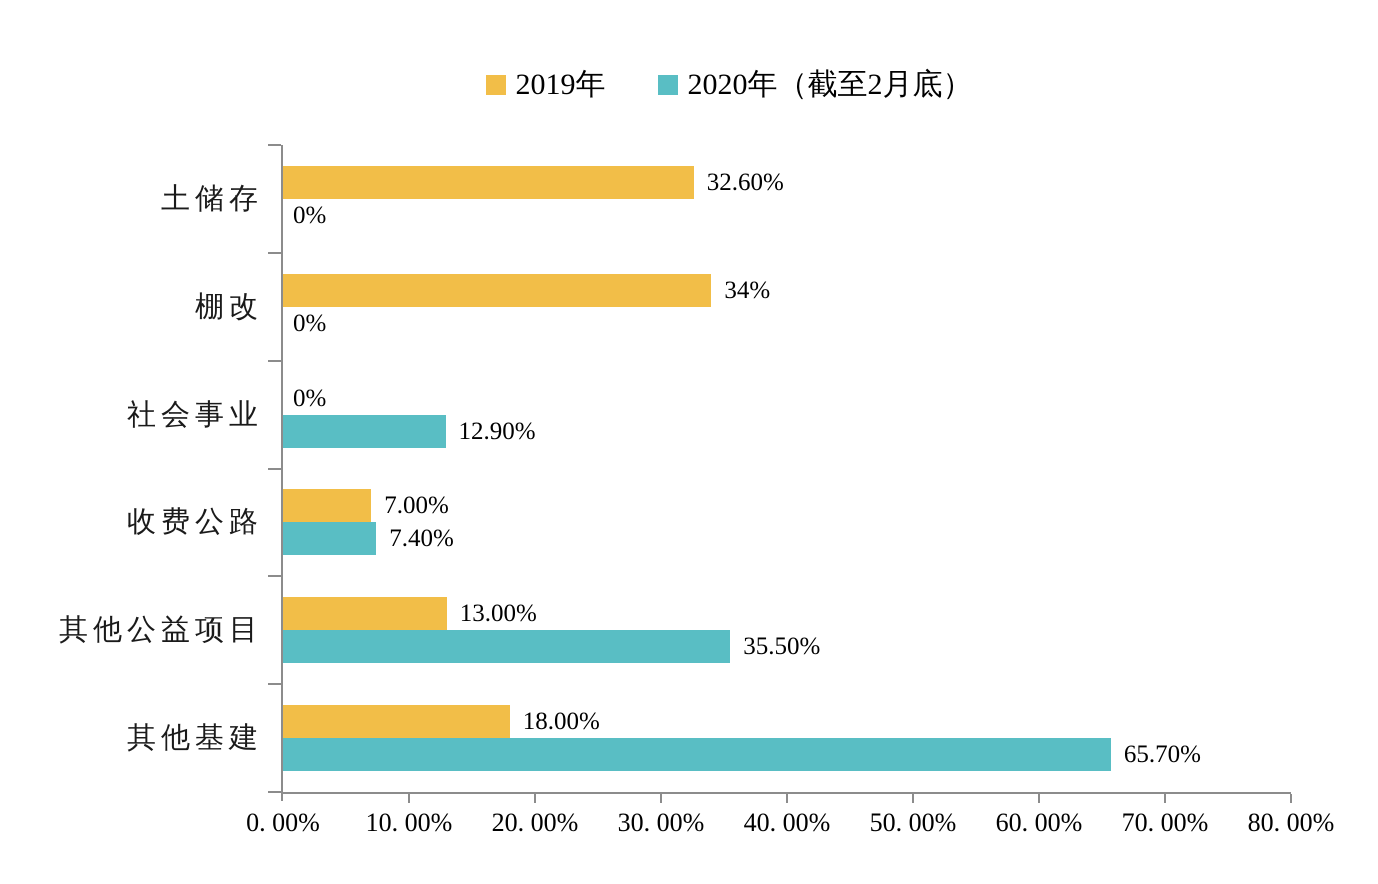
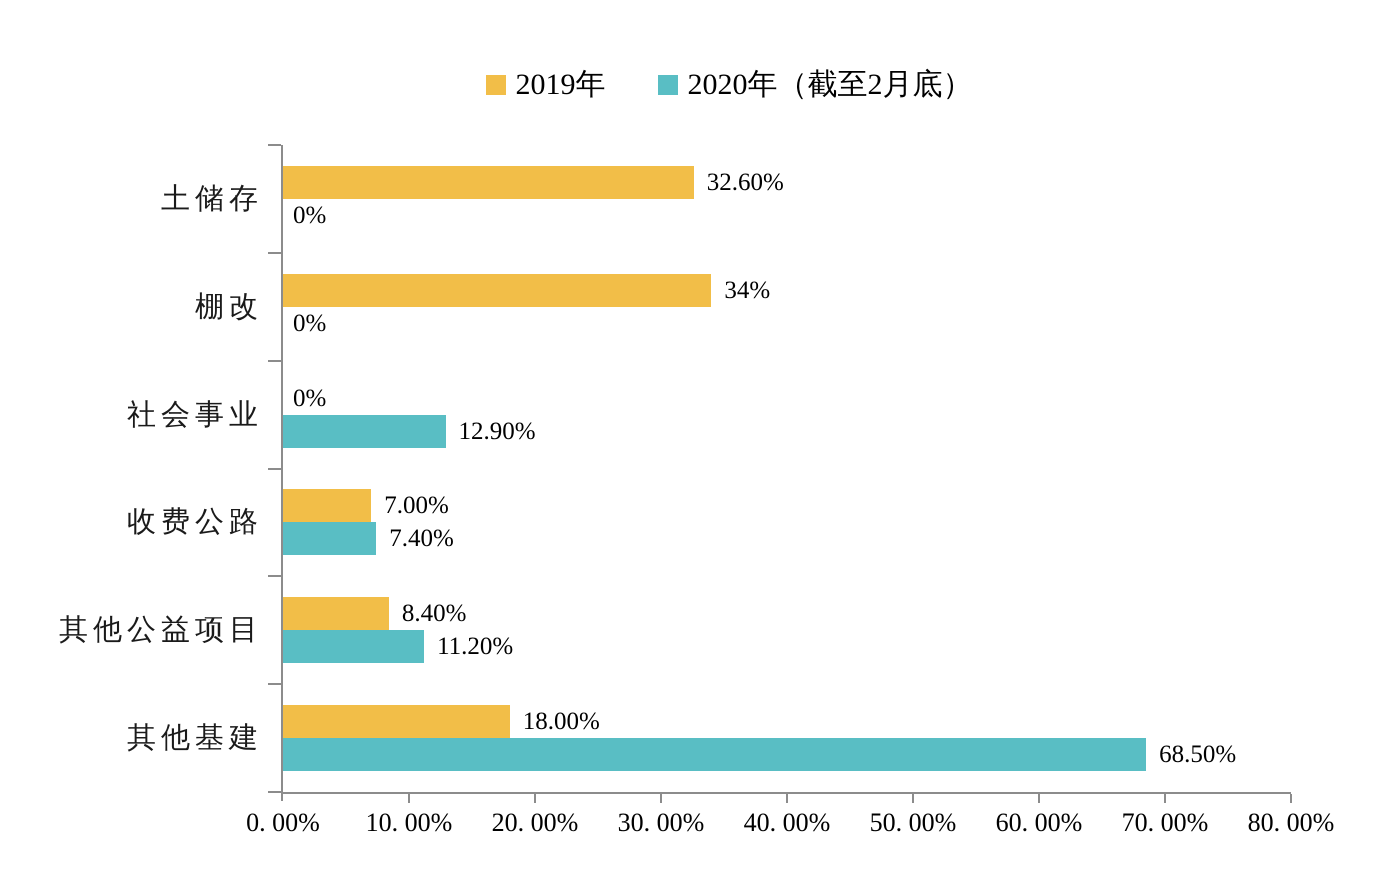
2019年/其他公益项目: 13.00% -> 8.40%
2020年（截至2月底）/其他公益项目: 35.50% -> 11.20%
2020年（截至2月底）/其他基建: 65.70% -> 68.50%
